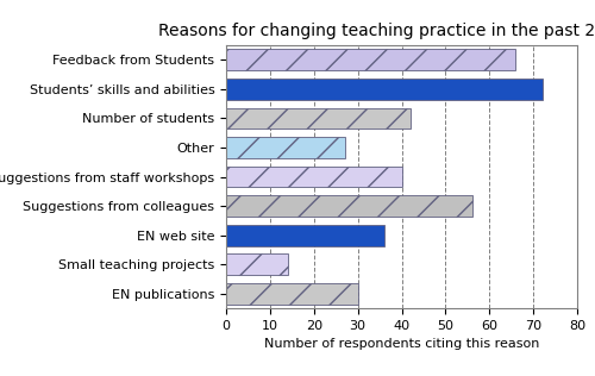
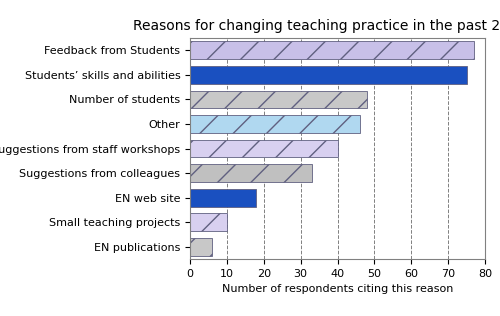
Feedback from Students: 66 -> 77
Students’ skills and abilities: 72 -> 75
Number of students: 42 -> 48
Other: 27 -> 46
Suggestions from colleagues: 56 -> 33
EN web site: 36 -> 18
Small teaching projects: 14 -> 10
EN publications: 30 -> 6
